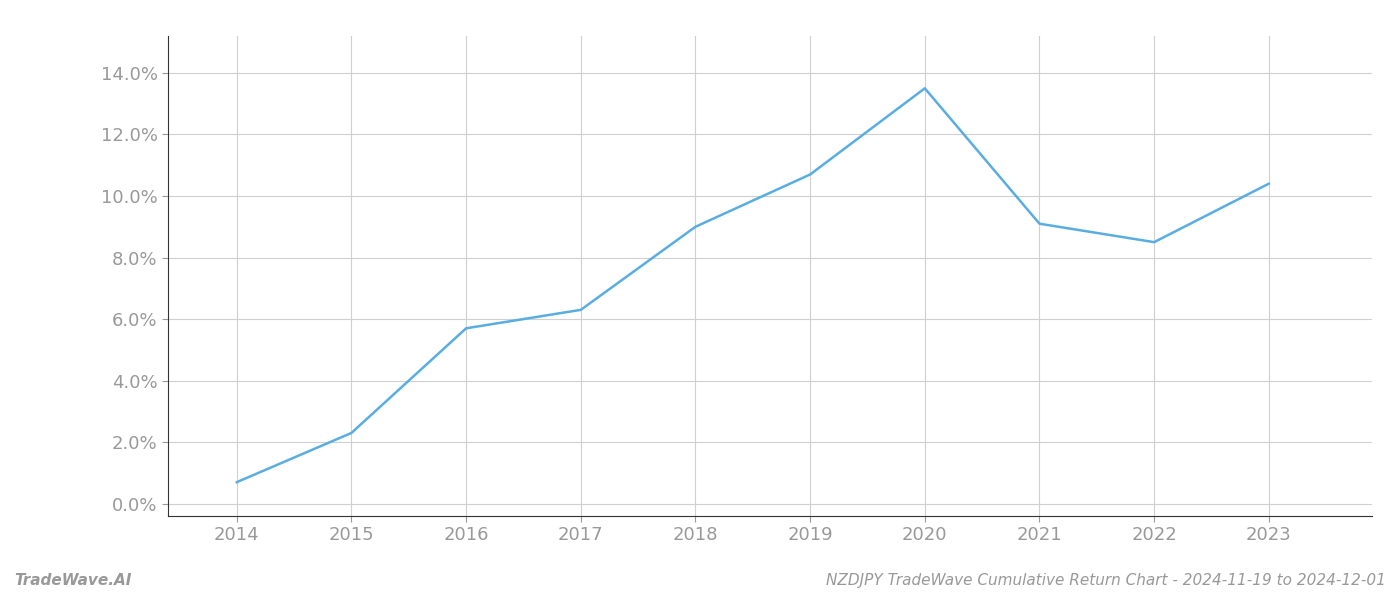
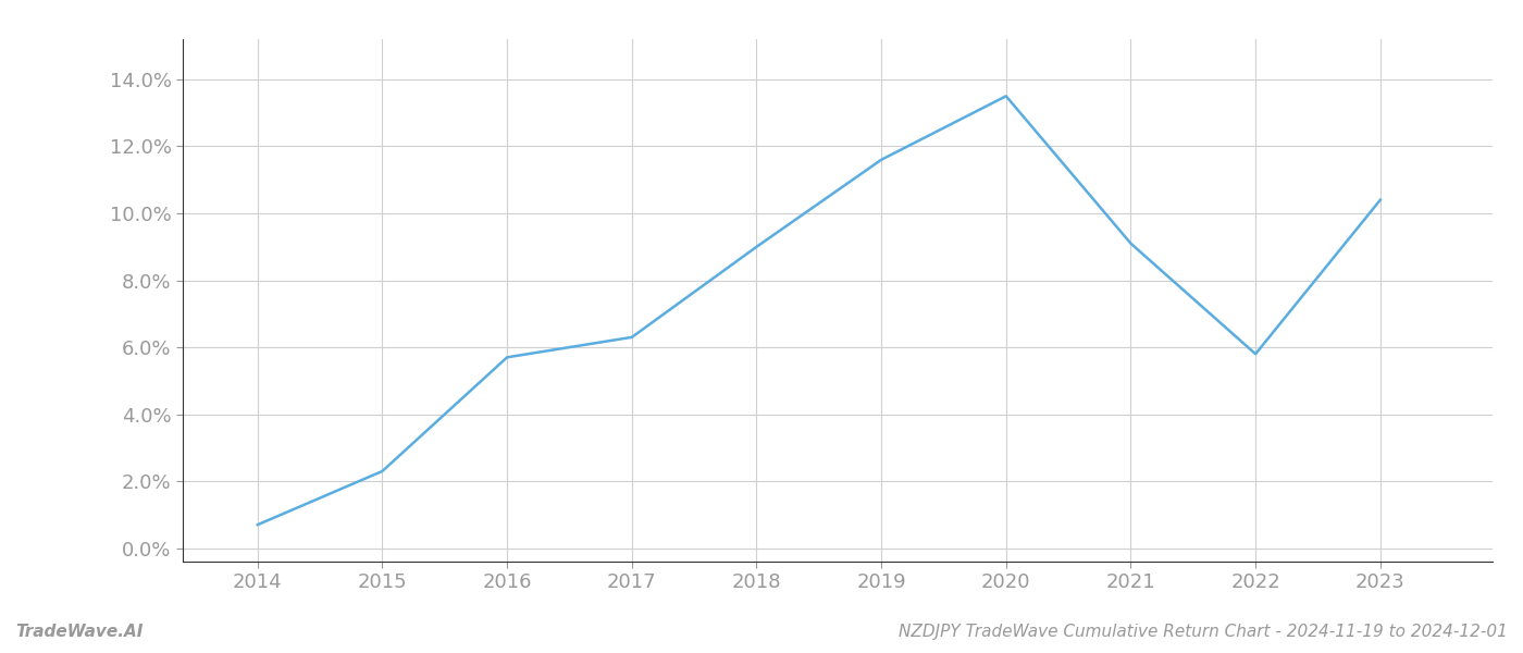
2019: 10.7% -> 11.6%
2022: 8.5% -> 5.8%
